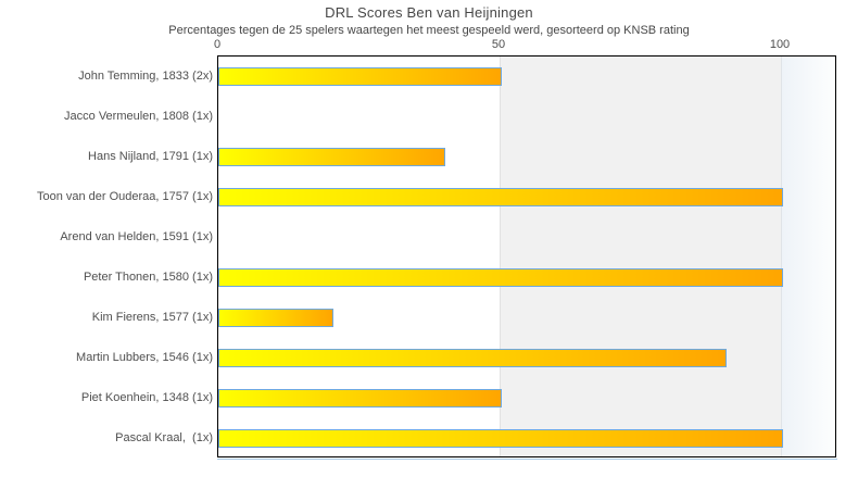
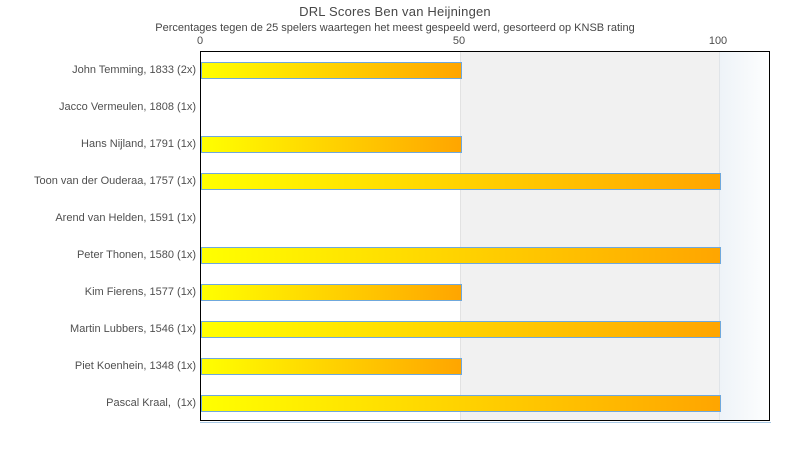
Hans Nijland, 1791 (1x): 40 -> 50
Kim Fierens, 1577 (1x): 20 -> 50
Martin Lubbers, 1546 (1x): 90 -> 100
